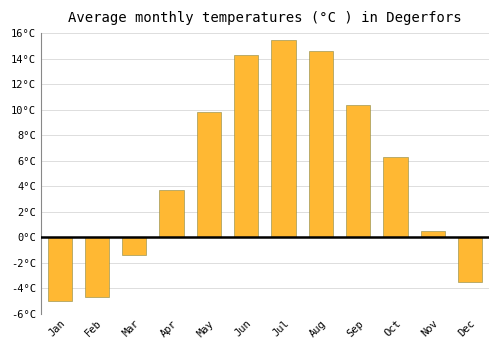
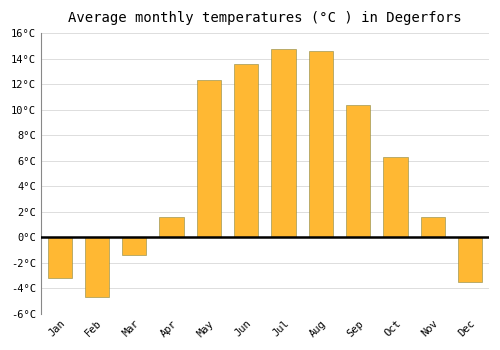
Jan: -5.0°C -> -3.2°C
Apr: 3.7°C -> 1.6°C
May: 9.8°C -> 12.3°C
Jun: 14.3°C -> 13.6°C
Jul: 15.5°C -> 14.8°C
Nov: 0.5°C -> 1.6°C
